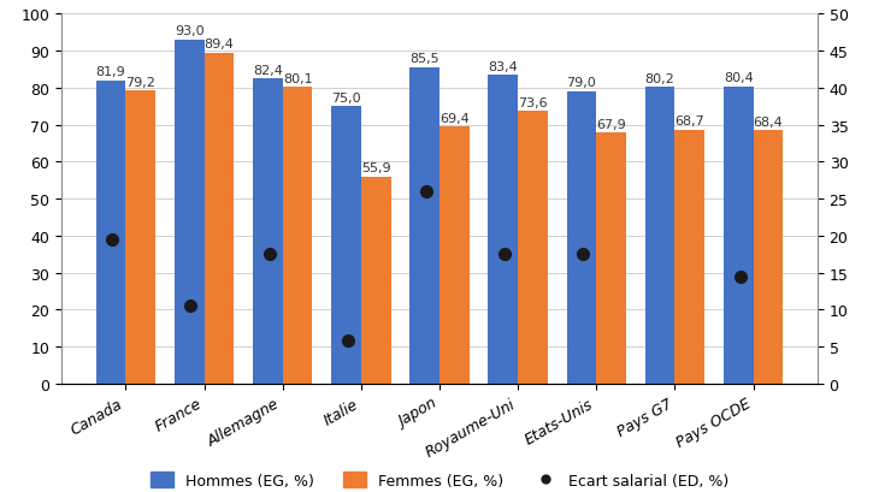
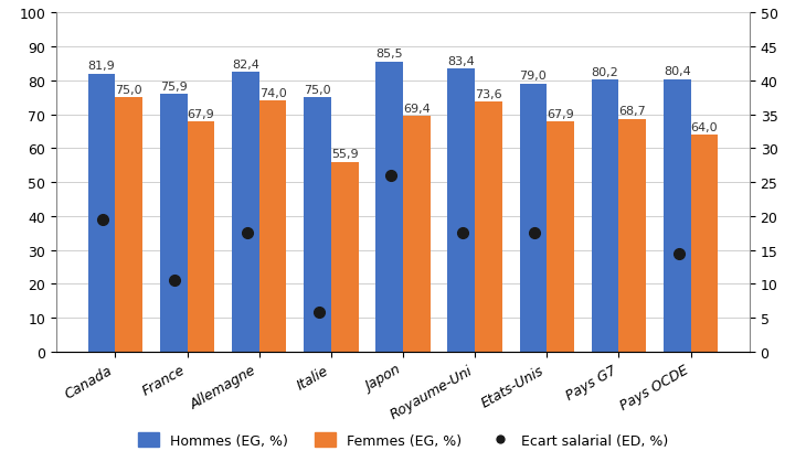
Femmes (EG, %)/Canada: 79,2 -> 75,0
Hommes (EG, %)/France: 93,0 -> 75,9
Femmes (EG, %)/France: 89,4 -> 67,9
Femmes (EG, %)/Allemagne: 80,1 -> 74,0
Femmes (EG, %)/Pays OCDE: 68,4 -> 64,0
